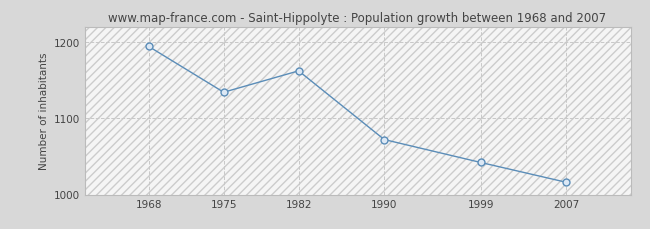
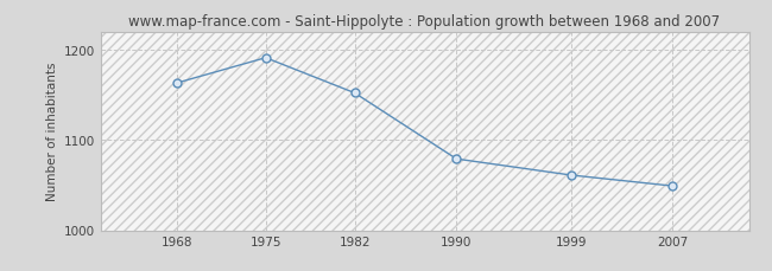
1968: 1194 -> 1163
1975: 1134 -> 1191
1982: 1162 -> 1152
1990: 1072 -> 1079
1999: 1042 -> 1061
2007: 1016 -> 1049
